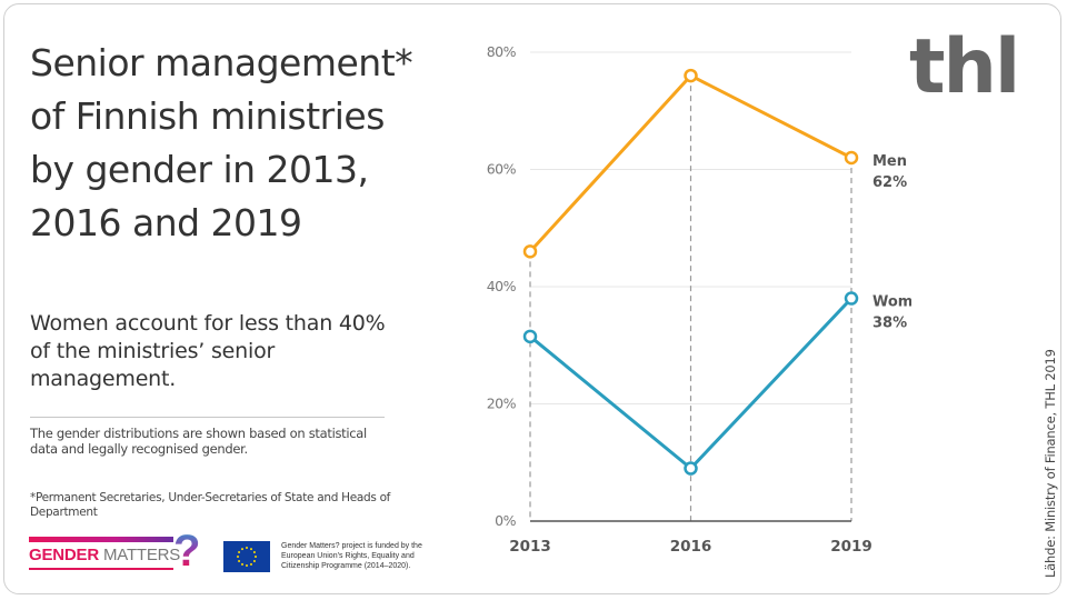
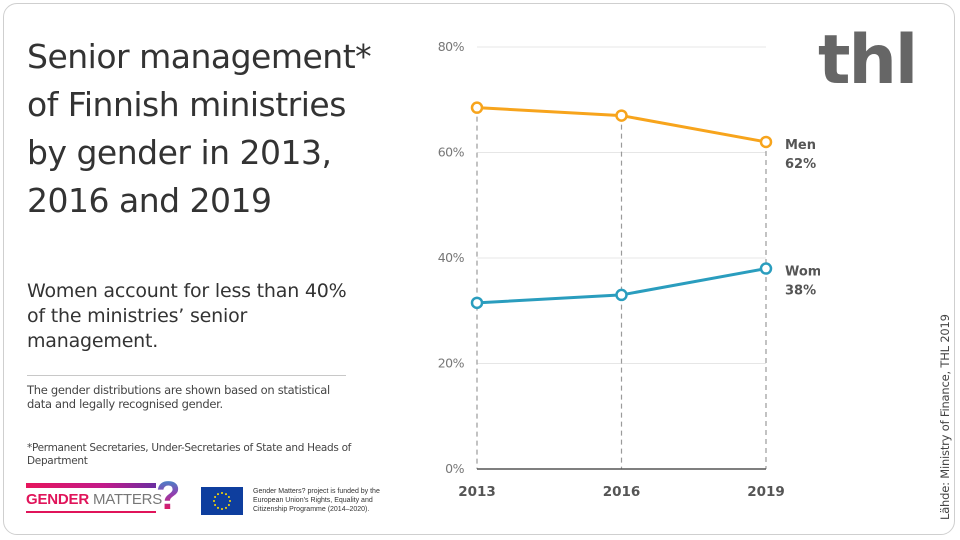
Men/2013: 46% -> 68%
Men/2016: 76% -> 67%
Women/2016: 9% -> 33%
